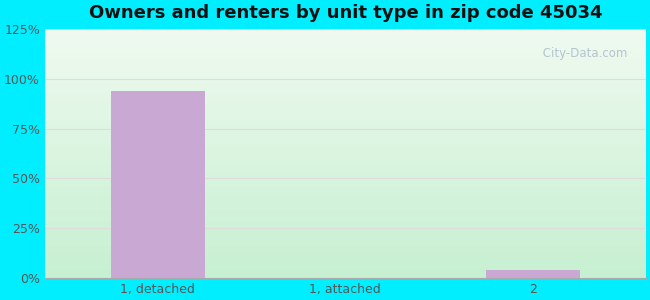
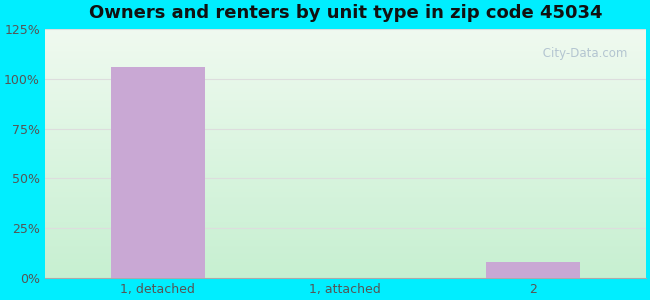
1, detached: 94% -> 106%
2: 4% -> 8%
